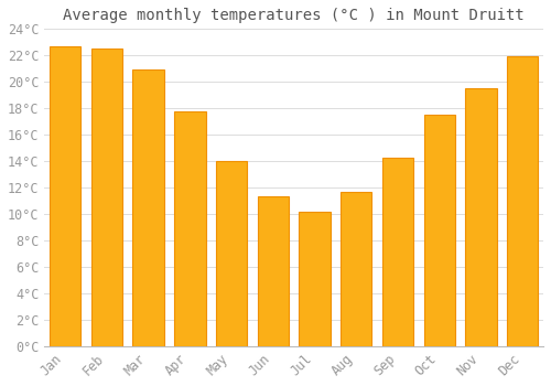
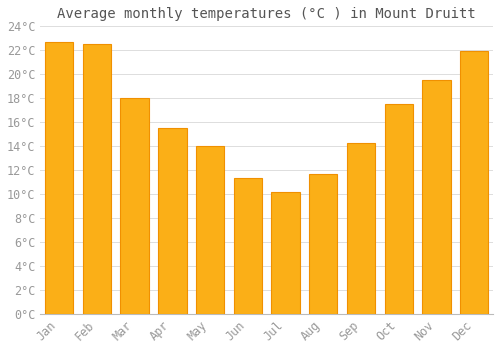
Mar: 20.9°C -> 18.0°C
Apr: 17.8°C -> 15.5°C
